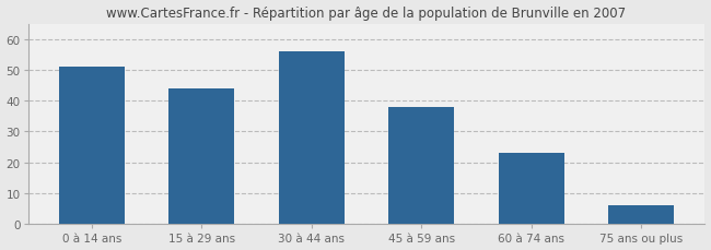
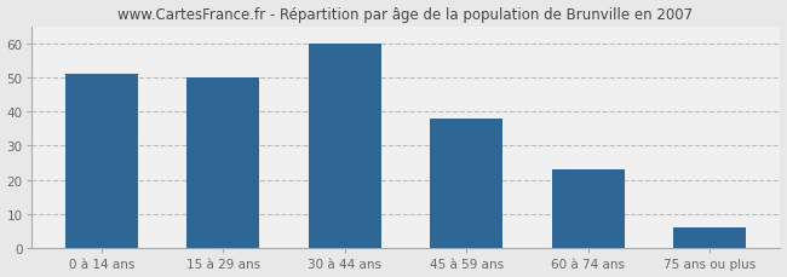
15 à 29 ans: 44 -> 50
30 à 44 ans: 56 -> 60
